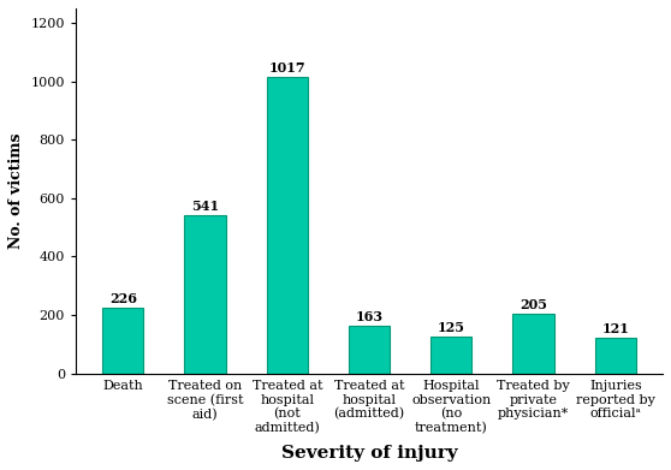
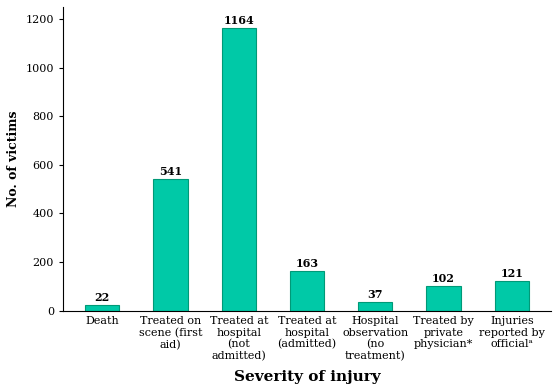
Death: 226 -> 22
Treated at hospital (not admitted): 1017 -> 1164
Hospital observation (no treatment): 125 -> 37
Treated by private physician*: 205 -> 102
